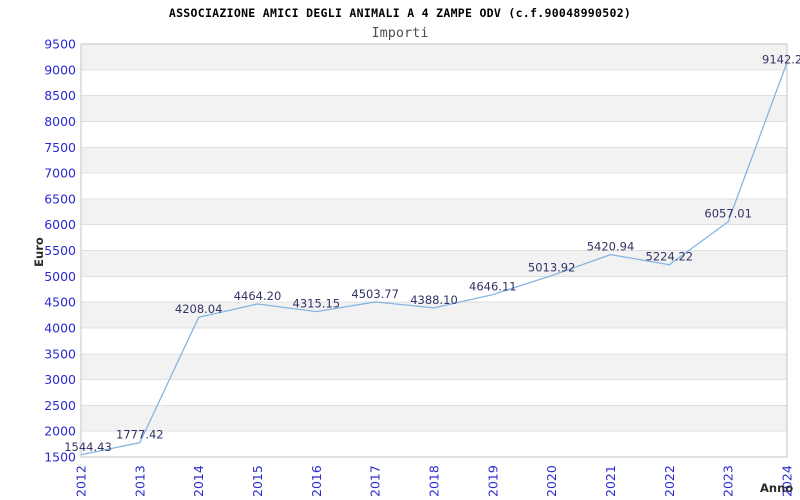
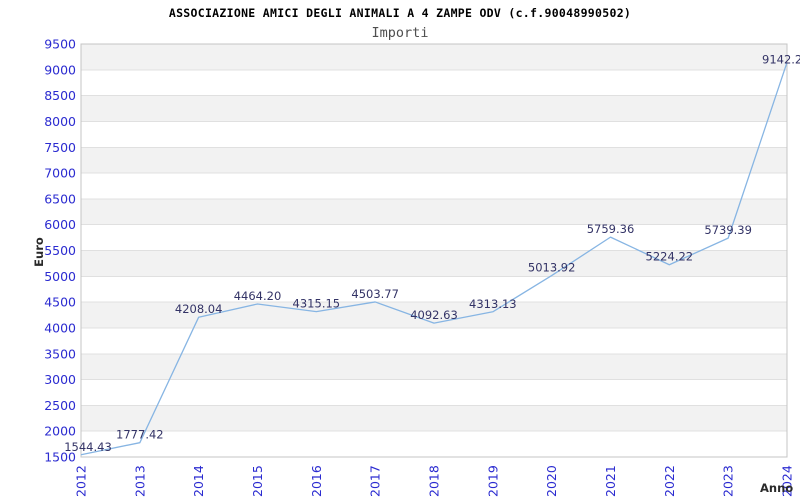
2018: 4388.10 -> 4092.63
2019: 4646.11 -> 4313.13
2021: 5420.94 -> 5759.36
2023: 6057.01 -> 5739.39
